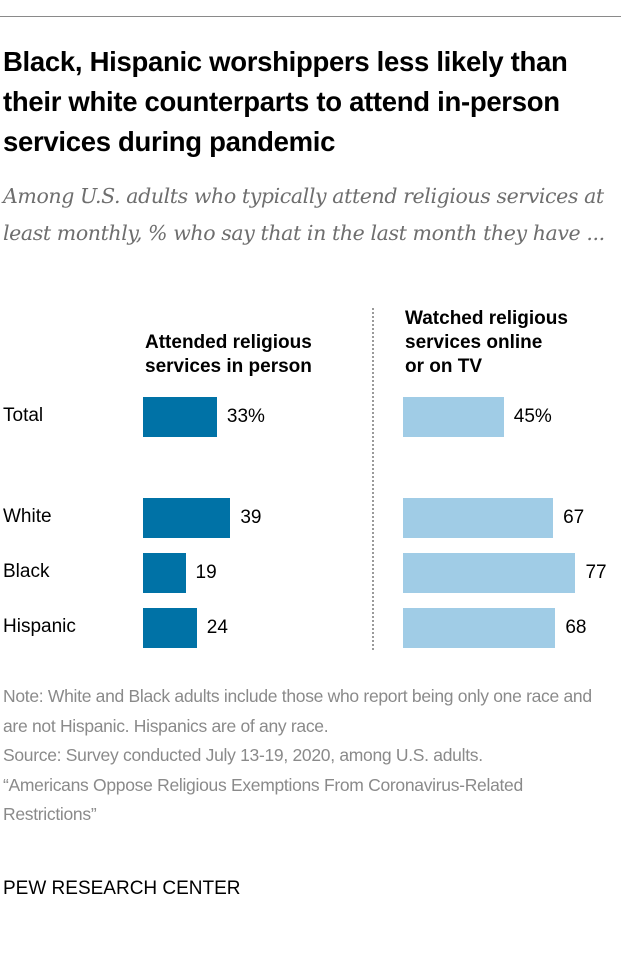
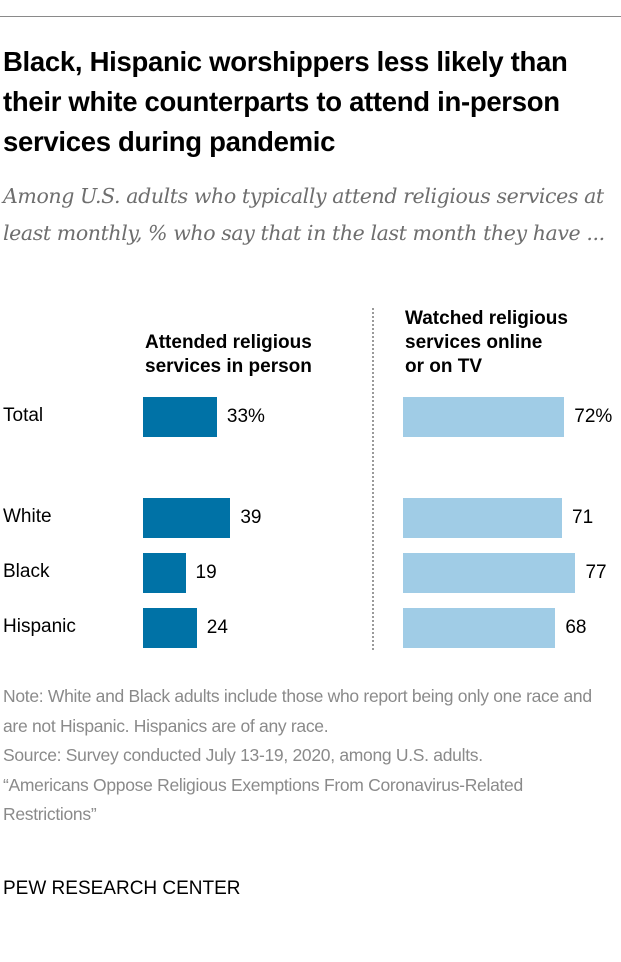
Watched religious services online or on TV/Total: 45% -> 72%
Watched religious services online or on TV/White: 67 -> 71
